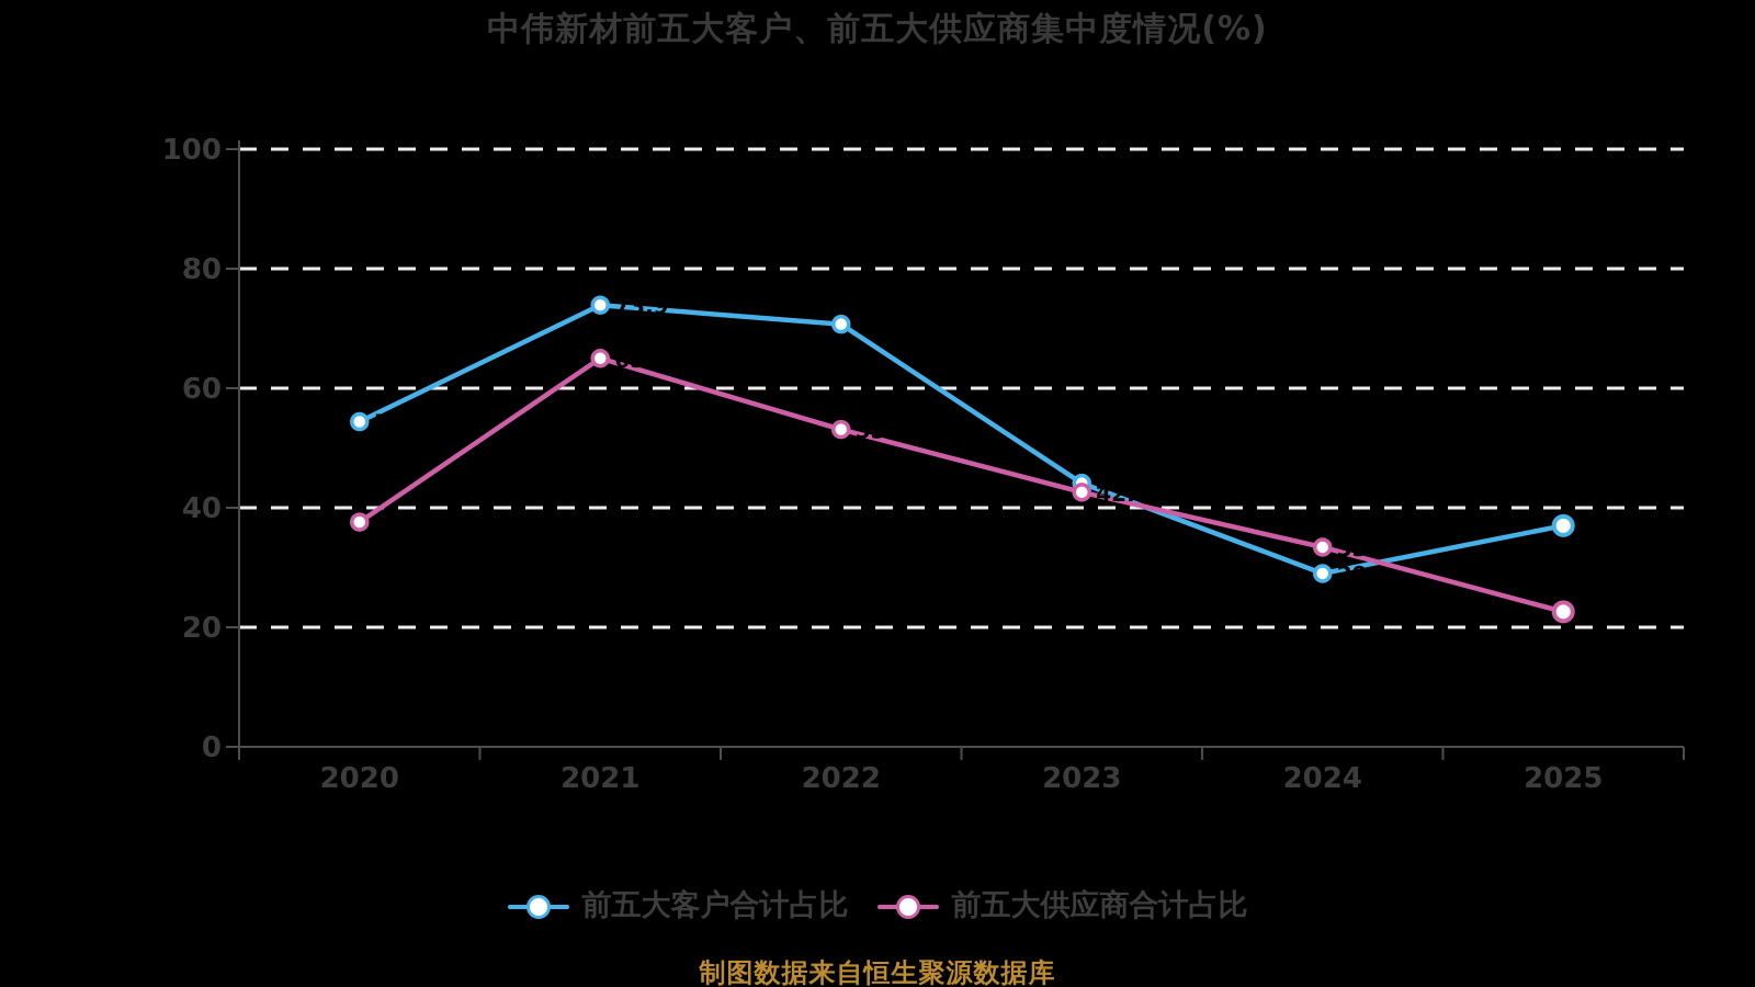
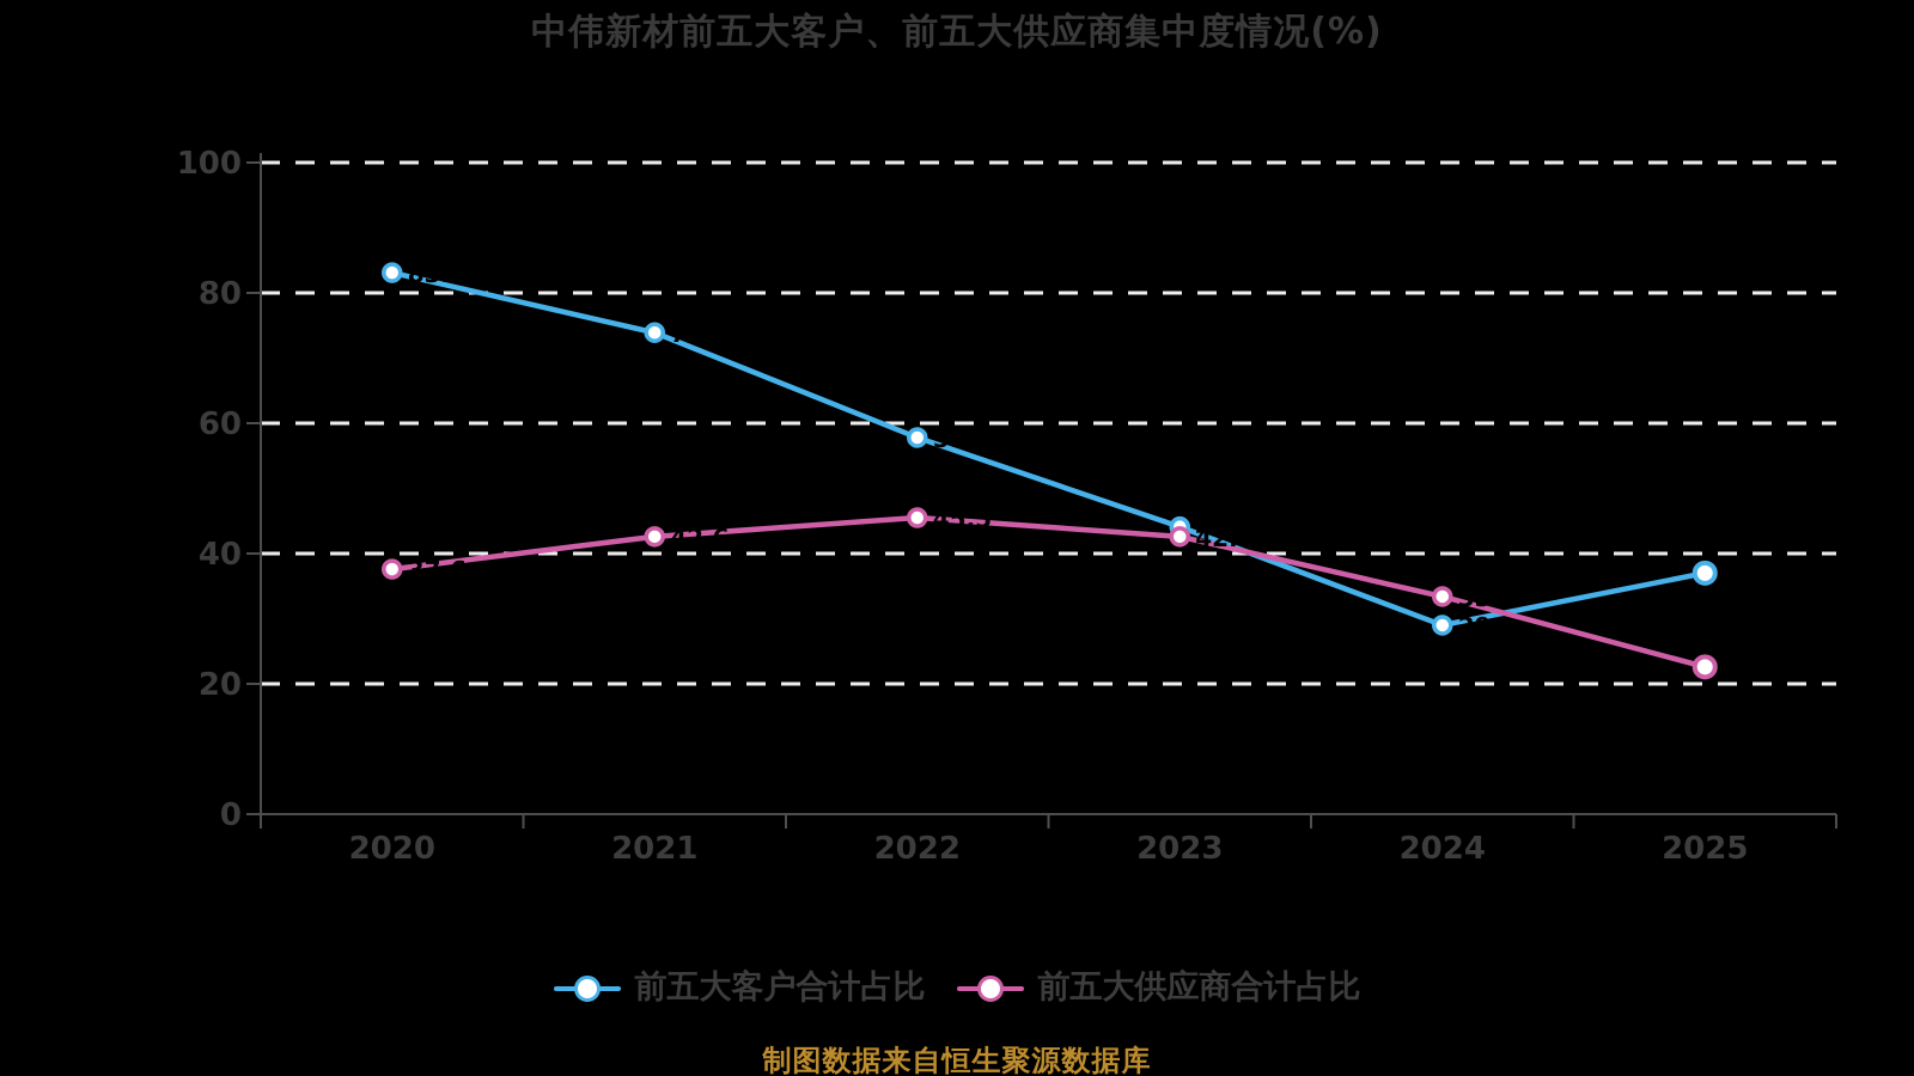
前五大客户合计占比/2020: 54.4 -> 83.1
前五大供应商合计占比/2021: 65 -> 42.6
前五大客户合计占比/2022: 70.7 -> 57.8
前五大供应商合计占比/2022: 53.1 -> 45.5
